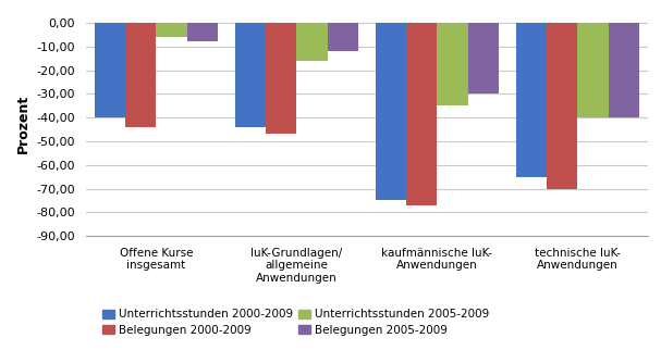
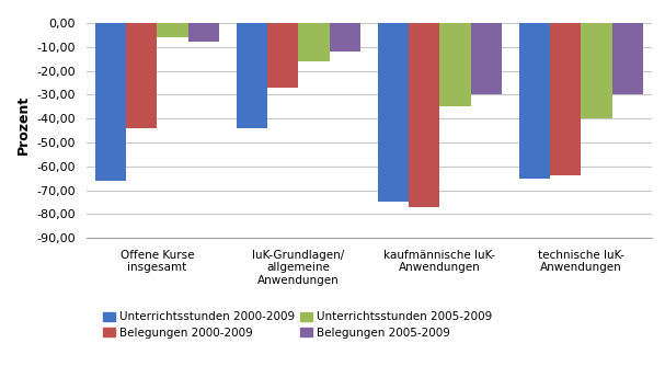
Unterrichtsstunden 2000-2009/Offene Kurse insgesamt: -40 -> -66
Belegungen 2000-2009/IuK-Grundlagen/ allgemeine Anwendungen: -47 -> -27
Belegungen 2000-2009/technische IuK- Anwendungen: -70 -> -64
Belegungen 2005-2009/technische IuK- Anwendungen: -40 -> -30
